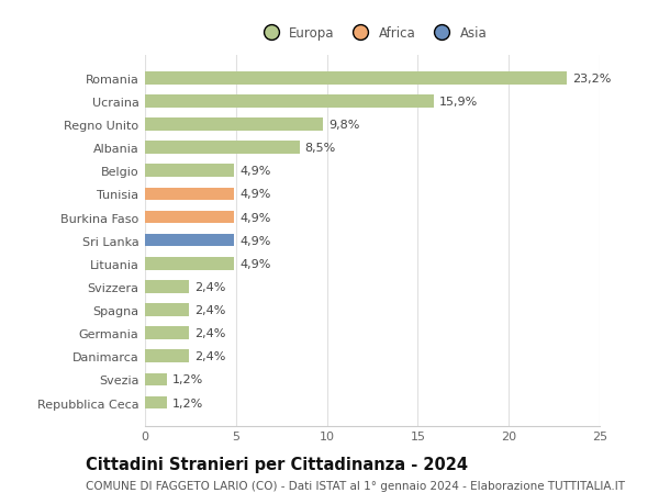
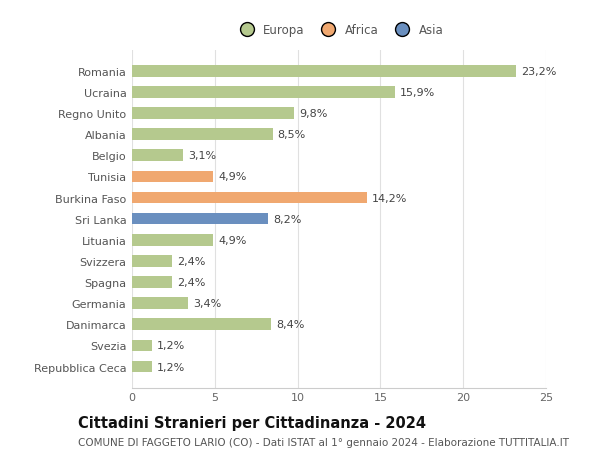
Belgio: 4,9% -> 3,1%
Burkina Faso: 4,9% -> 14,2%
Sri Lanka: 4,9% -> 8,2%
Germania: 2,4% -> 3,4%
Danimarca: 2,4% -> 8,4%
